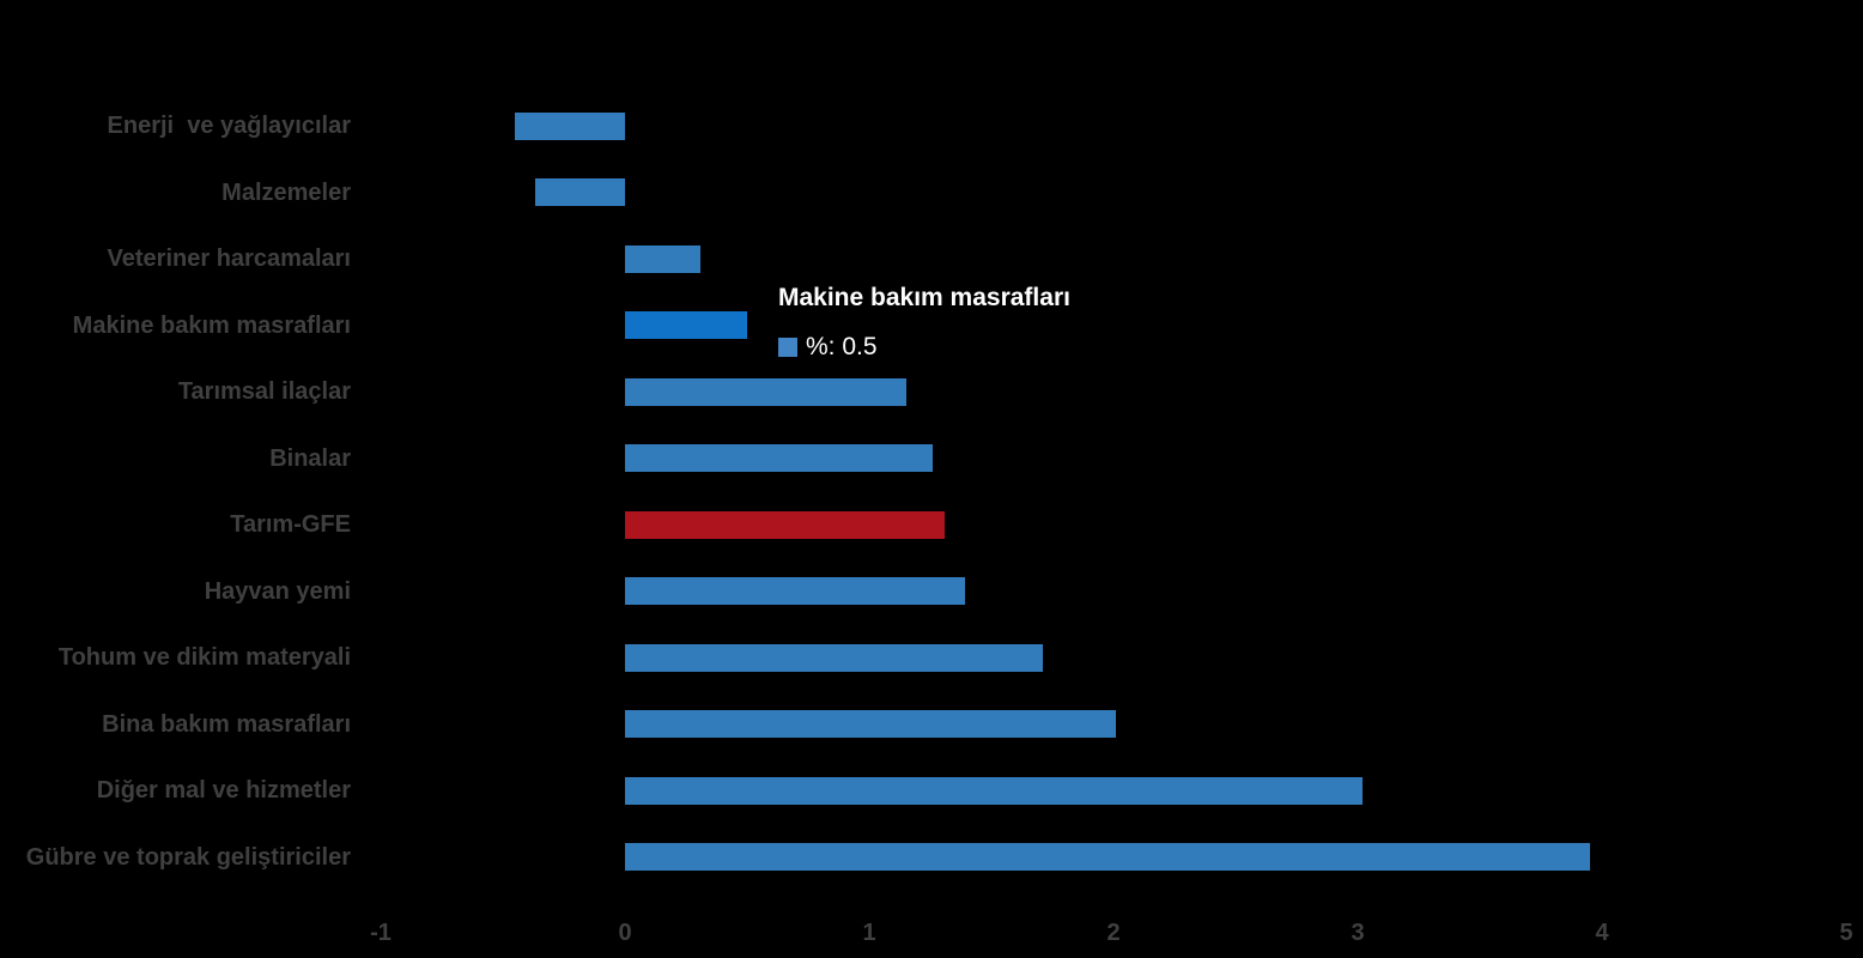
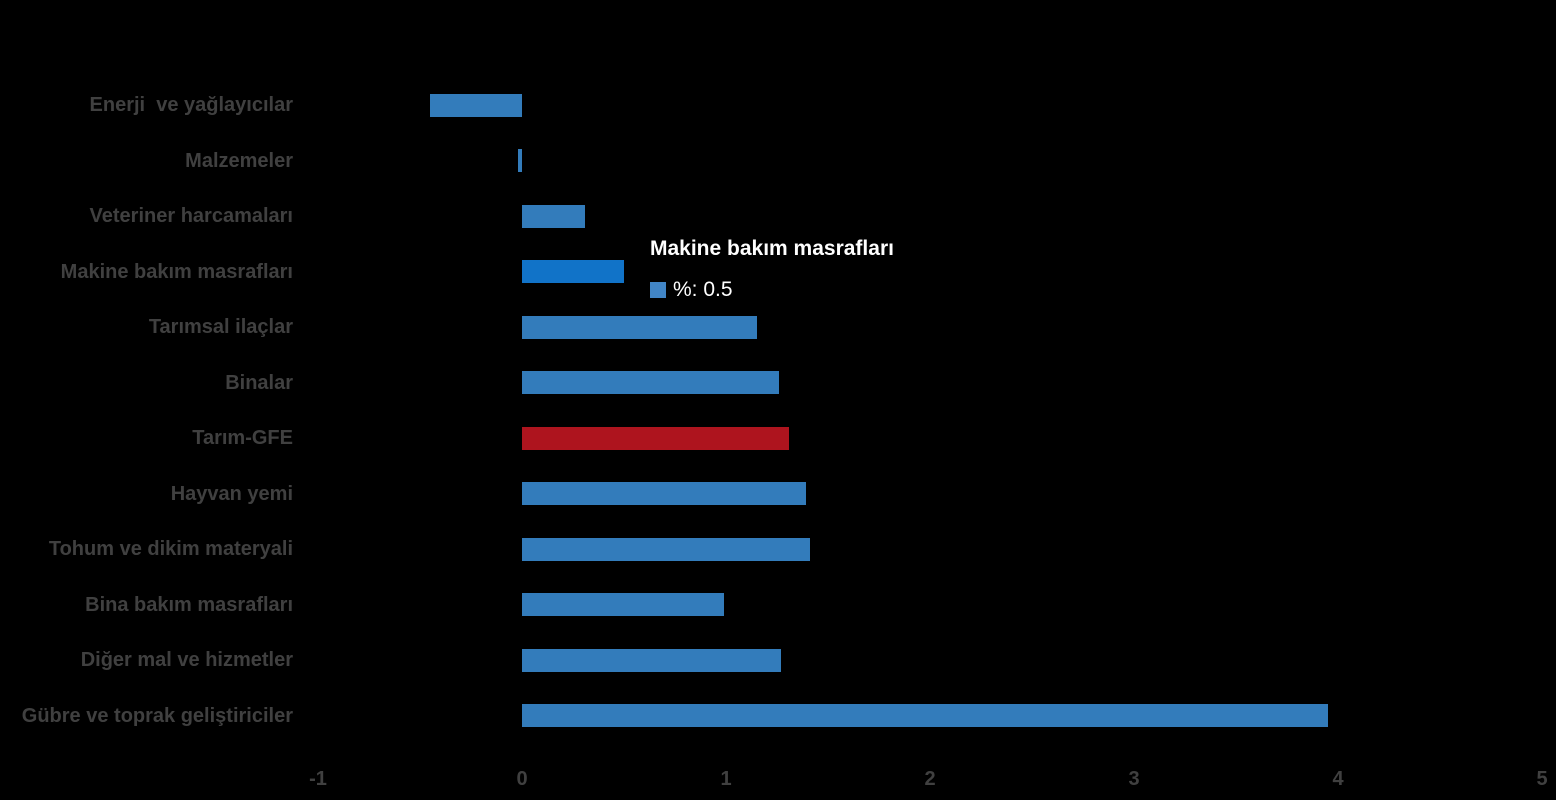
Malzemeler: -0.37 -> -0.02
Tohum ve dikim materyali: 1.71 -> 1.41
Bina bakım masrafları: 2.01 -> 0.99
Diğer mal ve hizmetler: 3.02 -> 1.27
